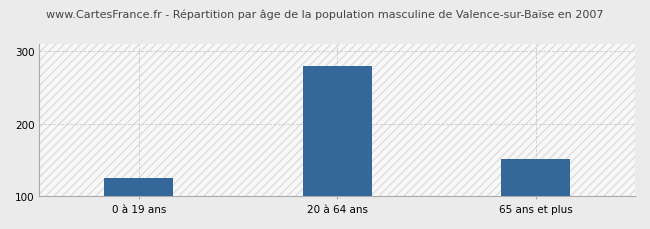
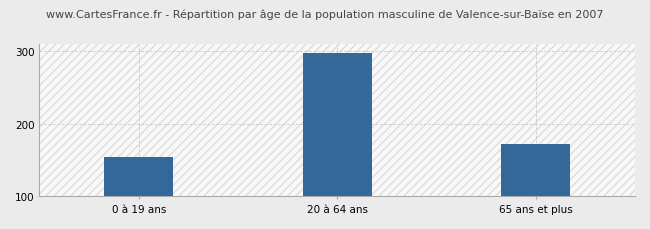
0 à 19 ans: 125 -> 154
20 à 64 ans: 280 -> 298
65 ans et plus: 152 -> 172
